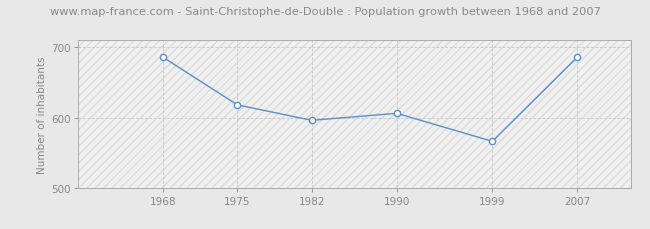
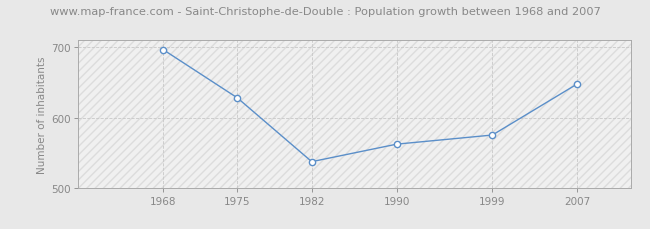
1968: 686 -> 697
1975: 618 -> 628
1982: 596 -> 537
1990: 606 -> 562
1999: 566 -> 575
2007: 686 -> 648
